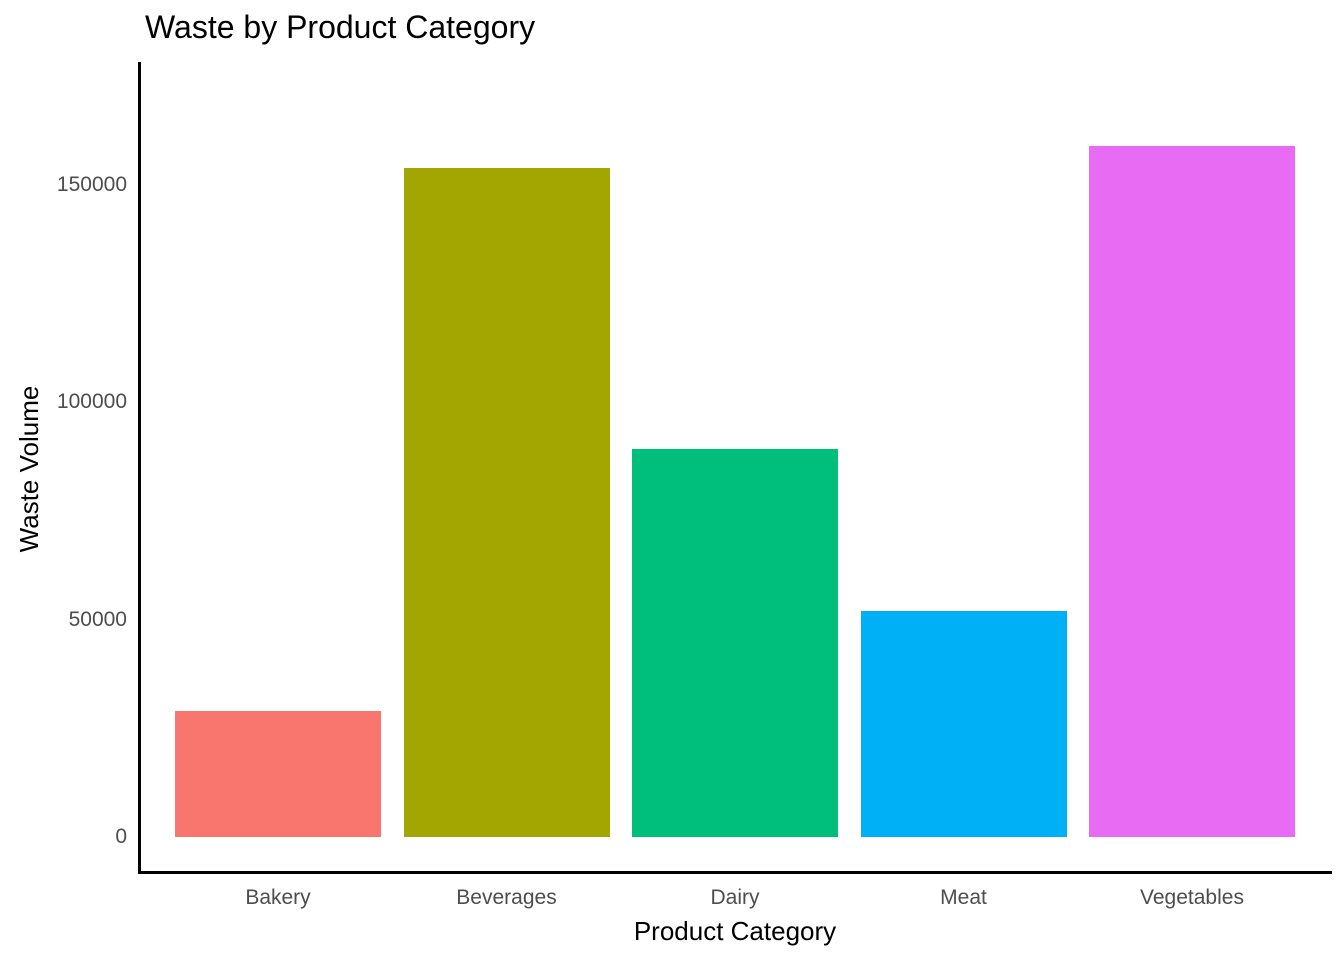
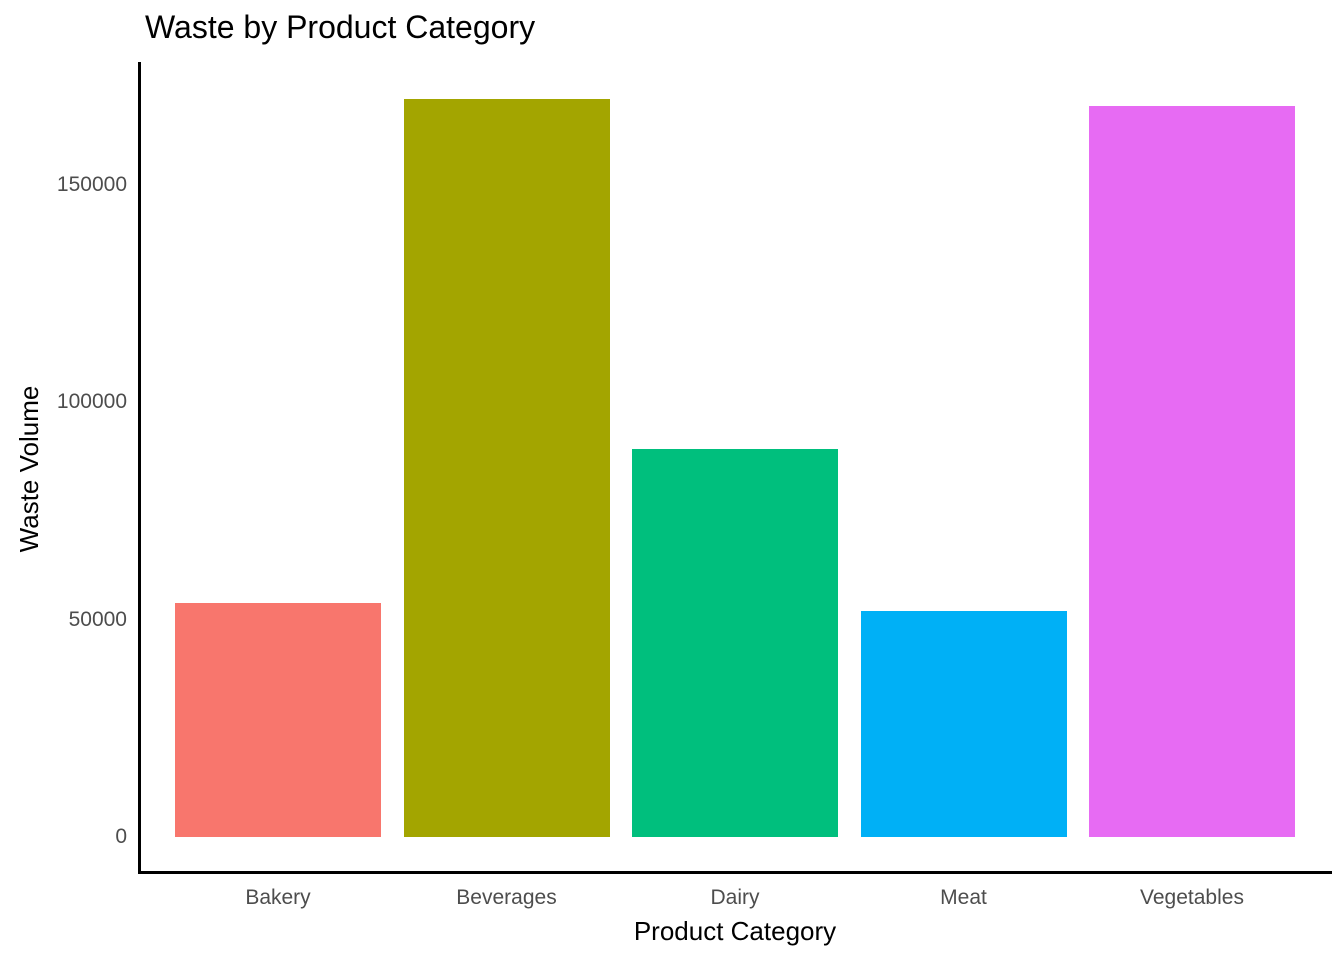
Bakery: 29000 -> 54000
Beverages: 154000 -> 170000
Vegetables: 159000 -> 168000
